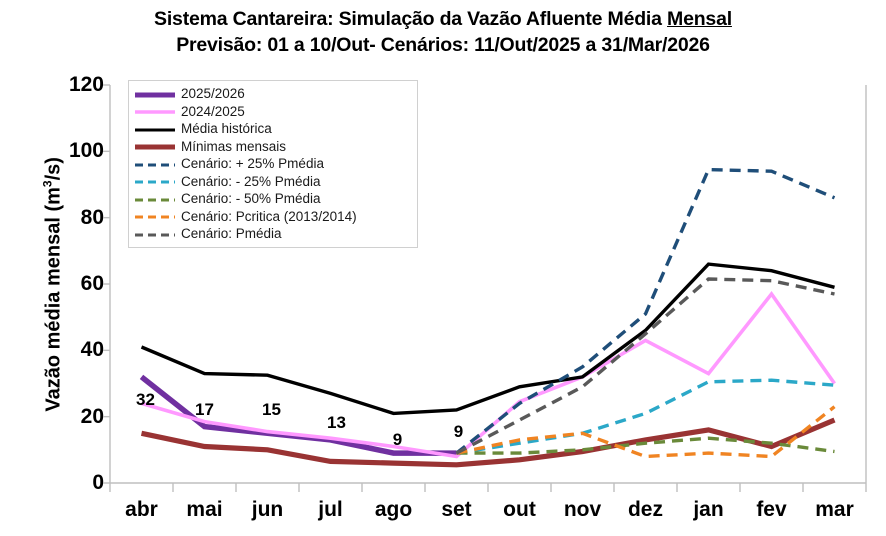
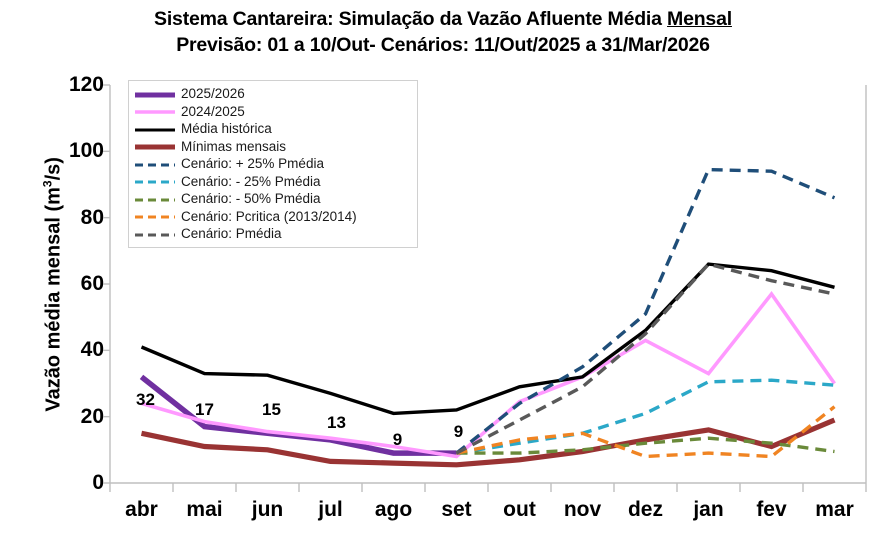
Cenário: Pmédia/jan: 62 -> 66
